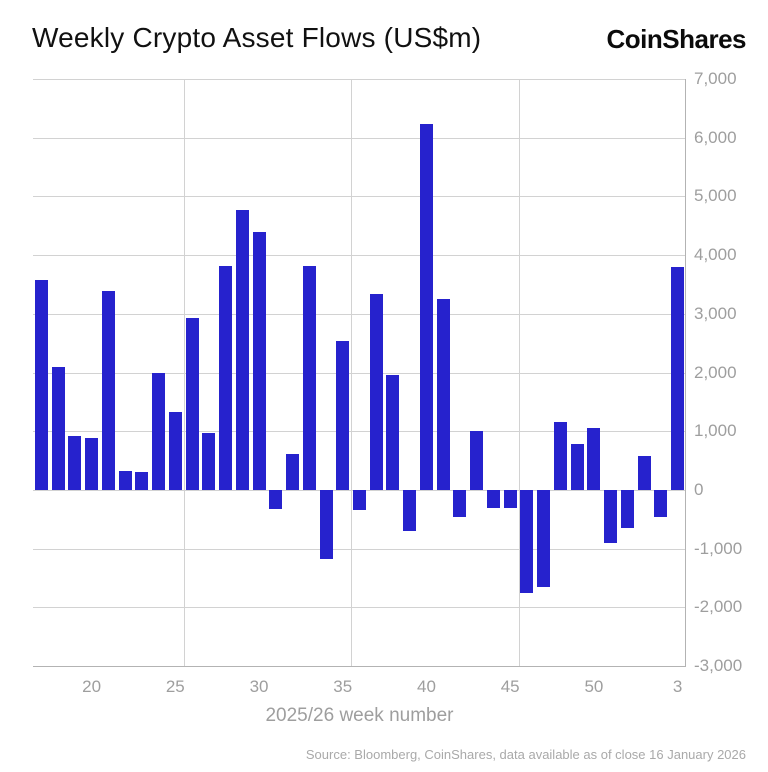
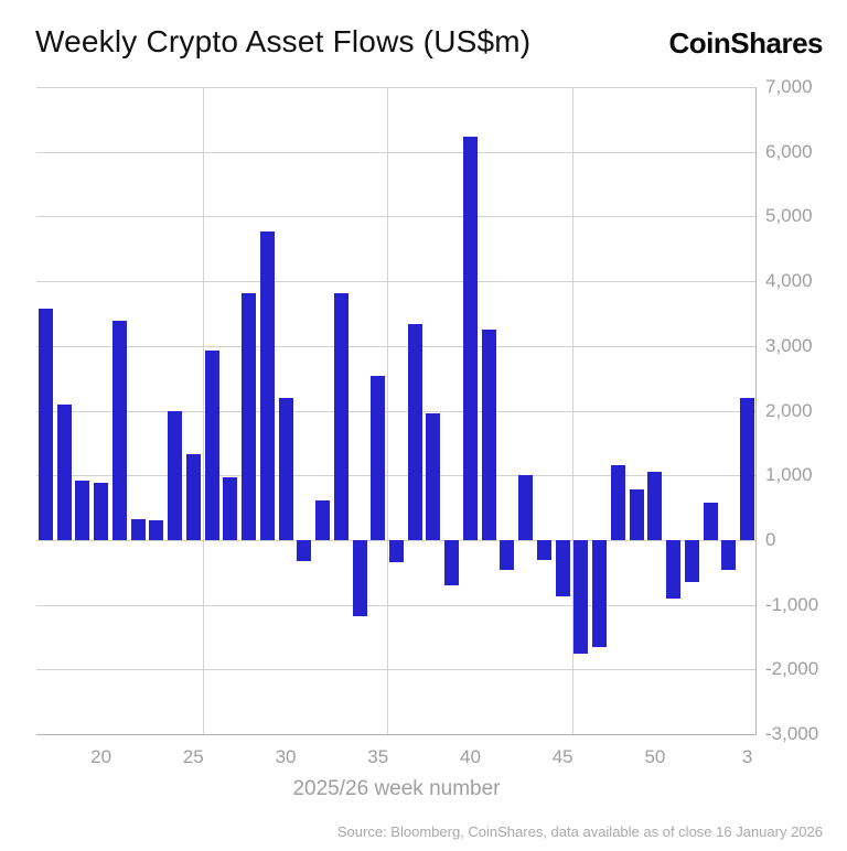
30: 4400 -> 2200
45: -300 -> -900
3: 3800 -> 2200
